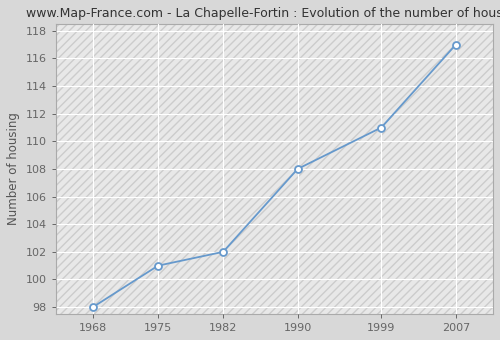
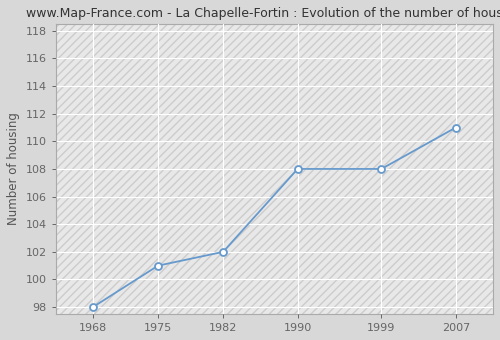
1999: 111 -> 108
2007: 117 -> 111
